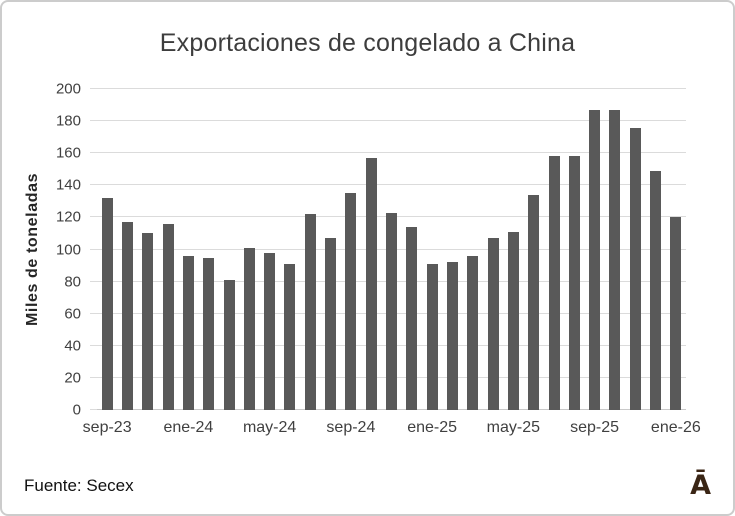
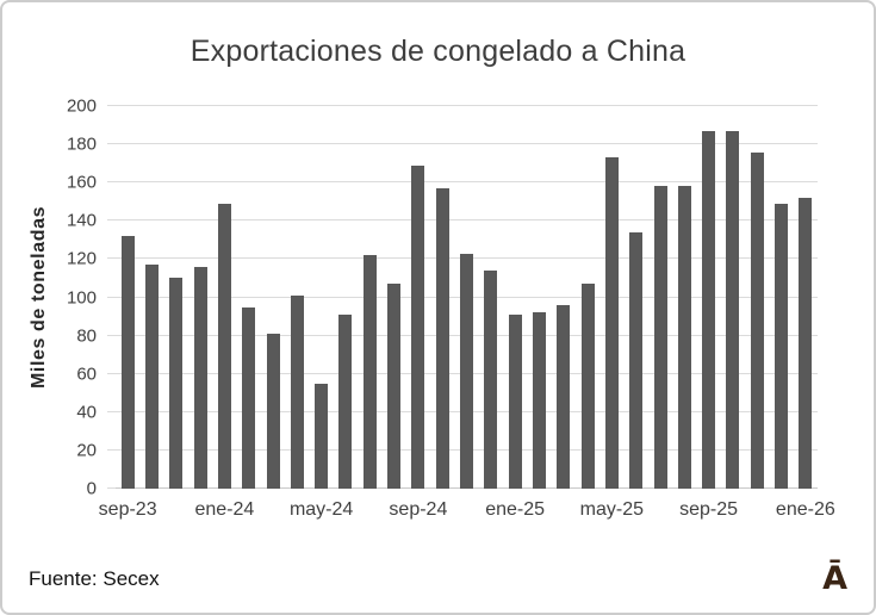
ene-24: 96 -> 149
may-24: 98 -> 55
sep-24: 135 -> 169
may-25: 111 -> 173
ene-26: 120 -> 152
